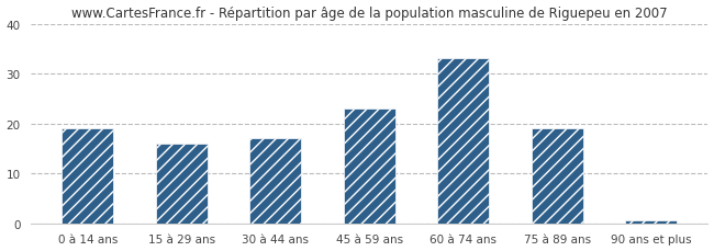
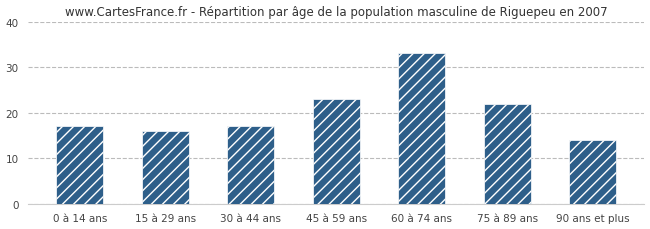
0 à 14 ans: 19.0 -> 17.0
75 à 89 ans: 19.0 -> 22.0
90 ans et plus: 0.5 -> 14.0
